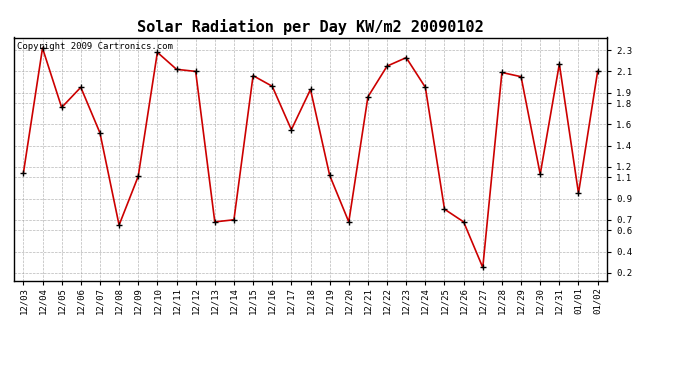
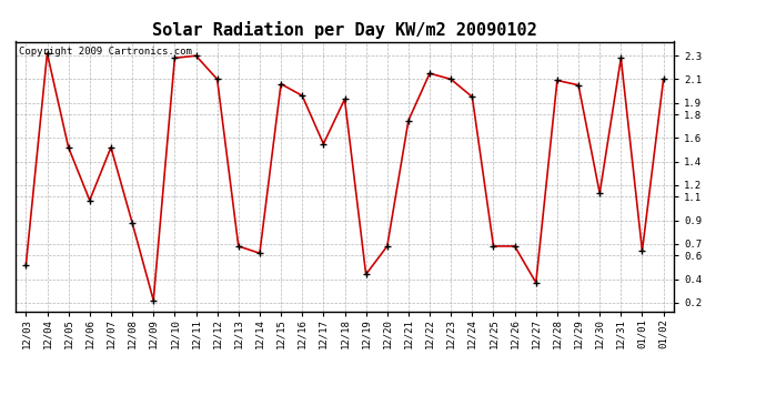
12/03: 1.14 -> 0.52
12/05: 1.76 -> 1.52
12/06: 1.95 -> 1.07
12/08: 0.65 -> 0.88
12/09: 1.11 -> 0.22
12/11: 2.12 -> 2.30
12/14: 0.70 -> 0.62
12/19: 1.12 -> 0.44
12/21: 1.86 -> 1.75
12/23: 2.23 -> 2.10
12/25: 0.80 -> 0.68
12/27: 0.25 -> 0.37
12/31: 2.17 -> 2.28
01/01: 0.95 -> 0.64
